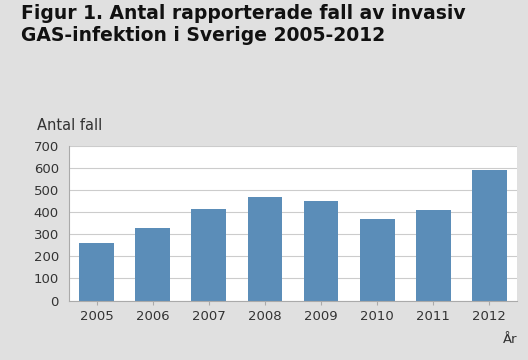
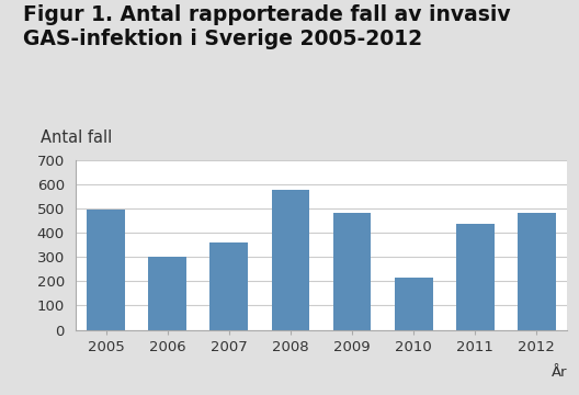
2005: 260 -> 495
2006: 330 -> 300
2007: 415 -> 360
2008: 470 -> 575
2009: 450 -> 480
2010: 368 -> 215
2011: 410 -> 435
2012: 592 -> 480
